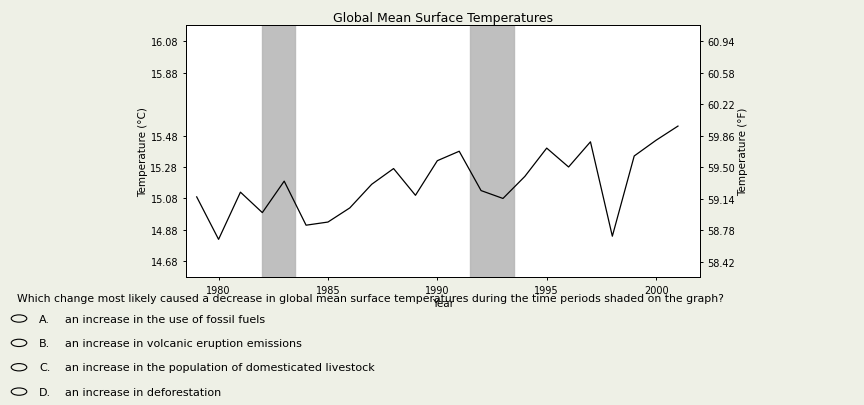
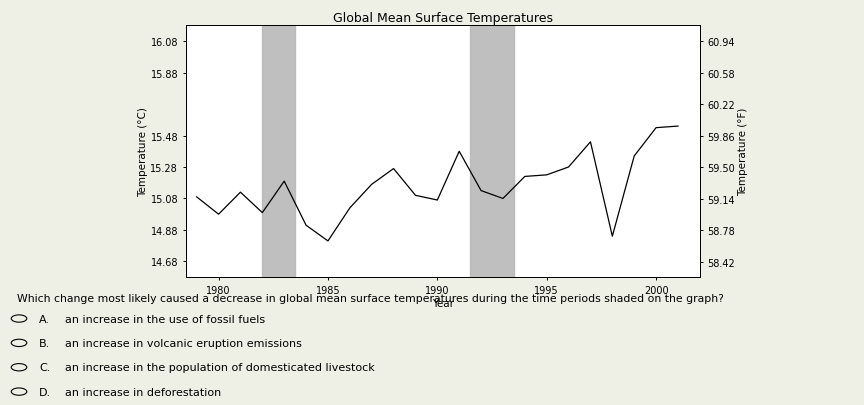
1980: 14.82 -> 14.98
1985: 14.93 -> 14.81
1990: 15.32 -> 15.07
1995: 15.40 -> 15.23
2000: 15.45 -> 15.53
